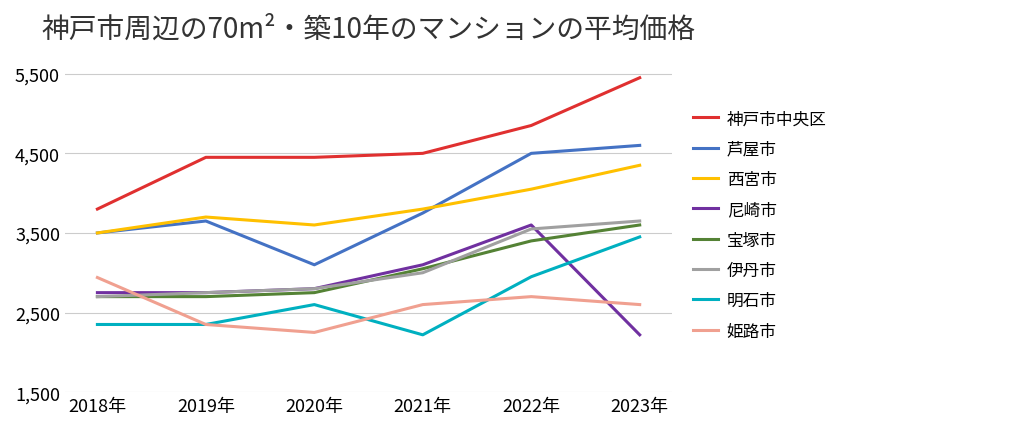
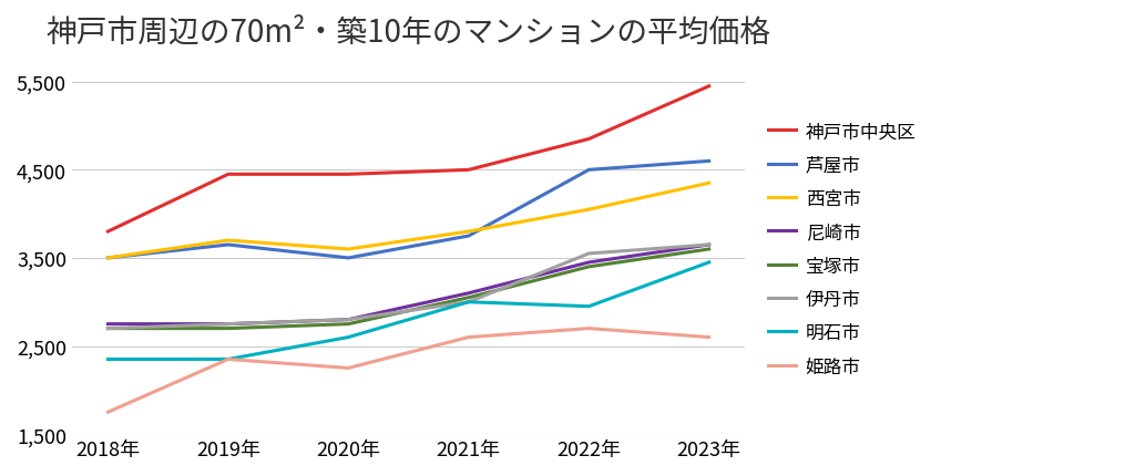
姫路市/2018年: 2,940 -> 1,750
芦屋市/2020年: 3,100 -> 3,500
明石市/2021年: 2,220 -> 3,000
尼崎市/2022年: 3,600 -> 3,450
尼崎市/2023年: 2,220 -> 3,650
